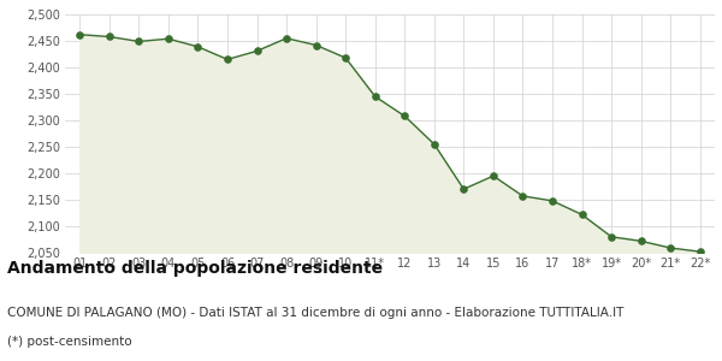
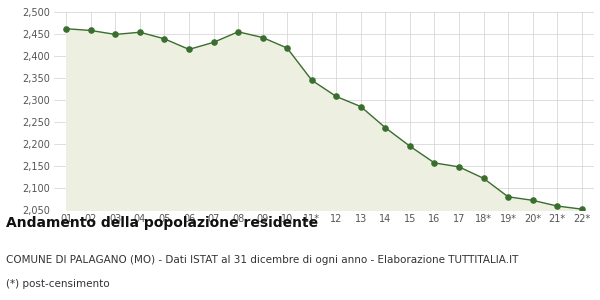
13: 2,255 -> 2,285
14: 2,170 -> 2,237
